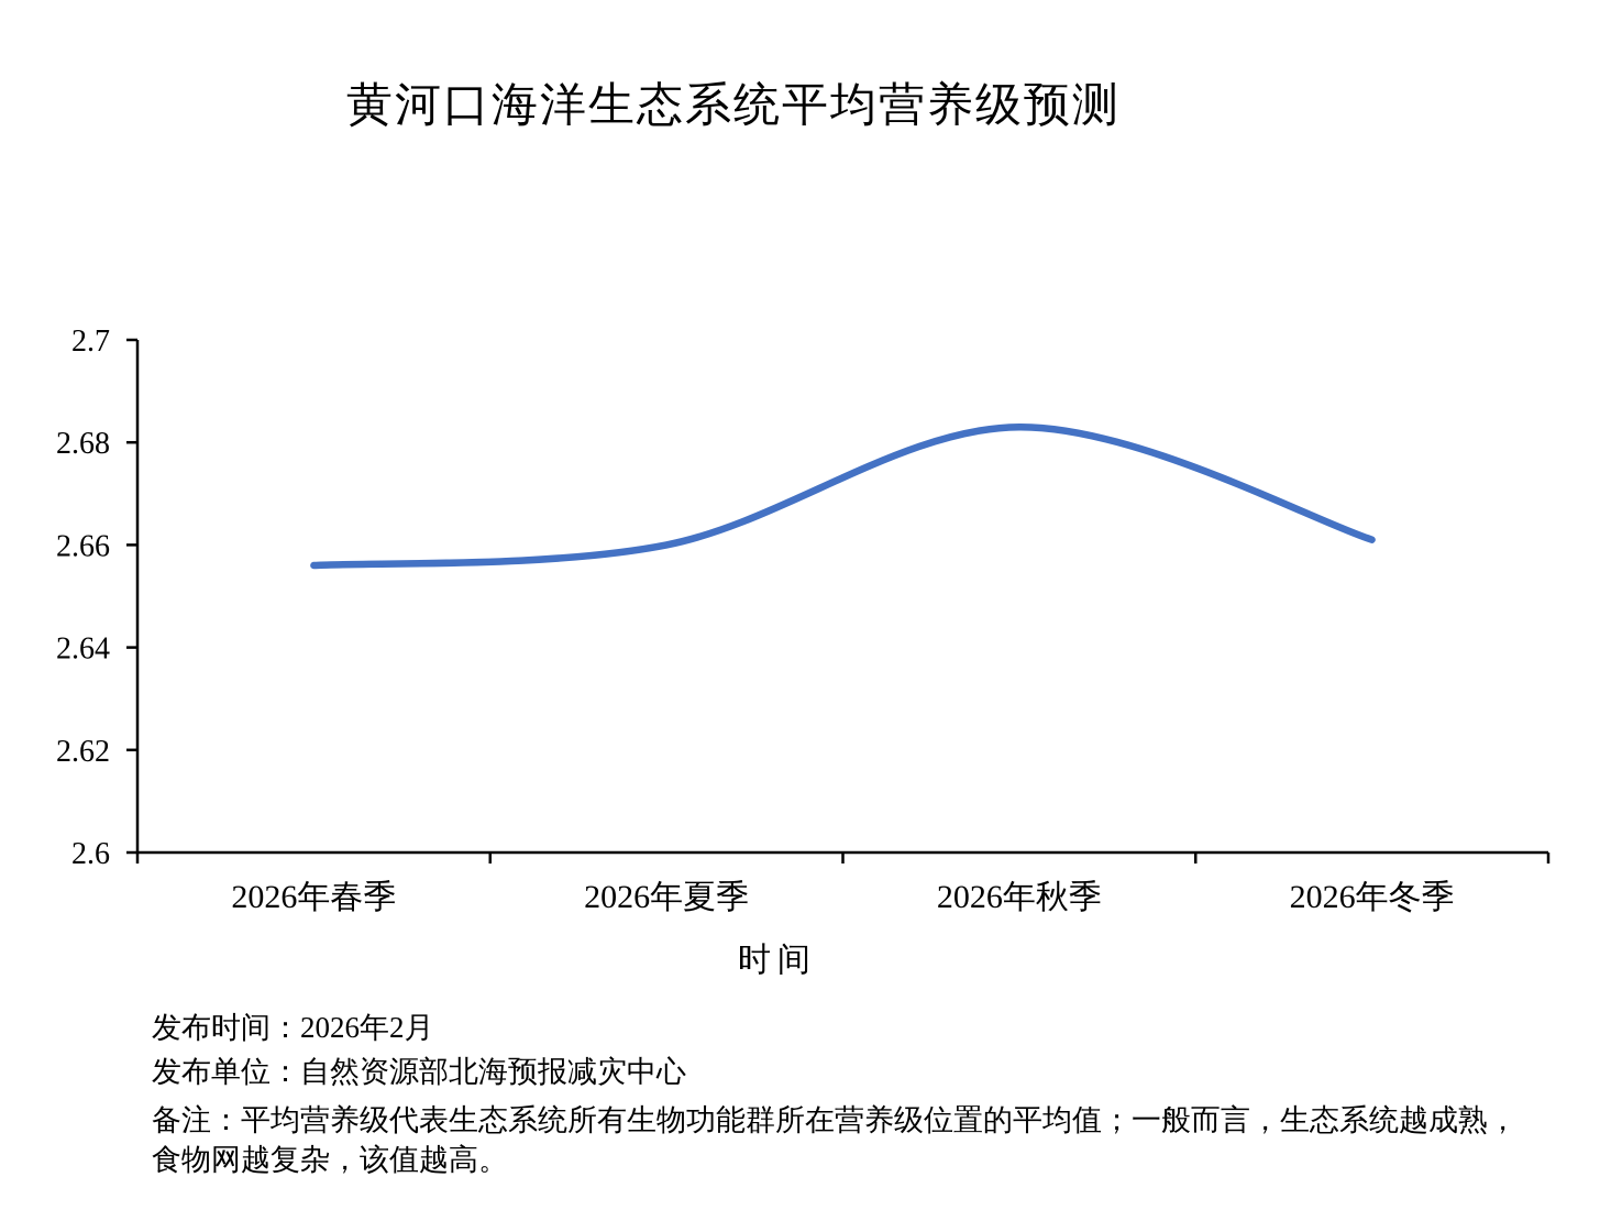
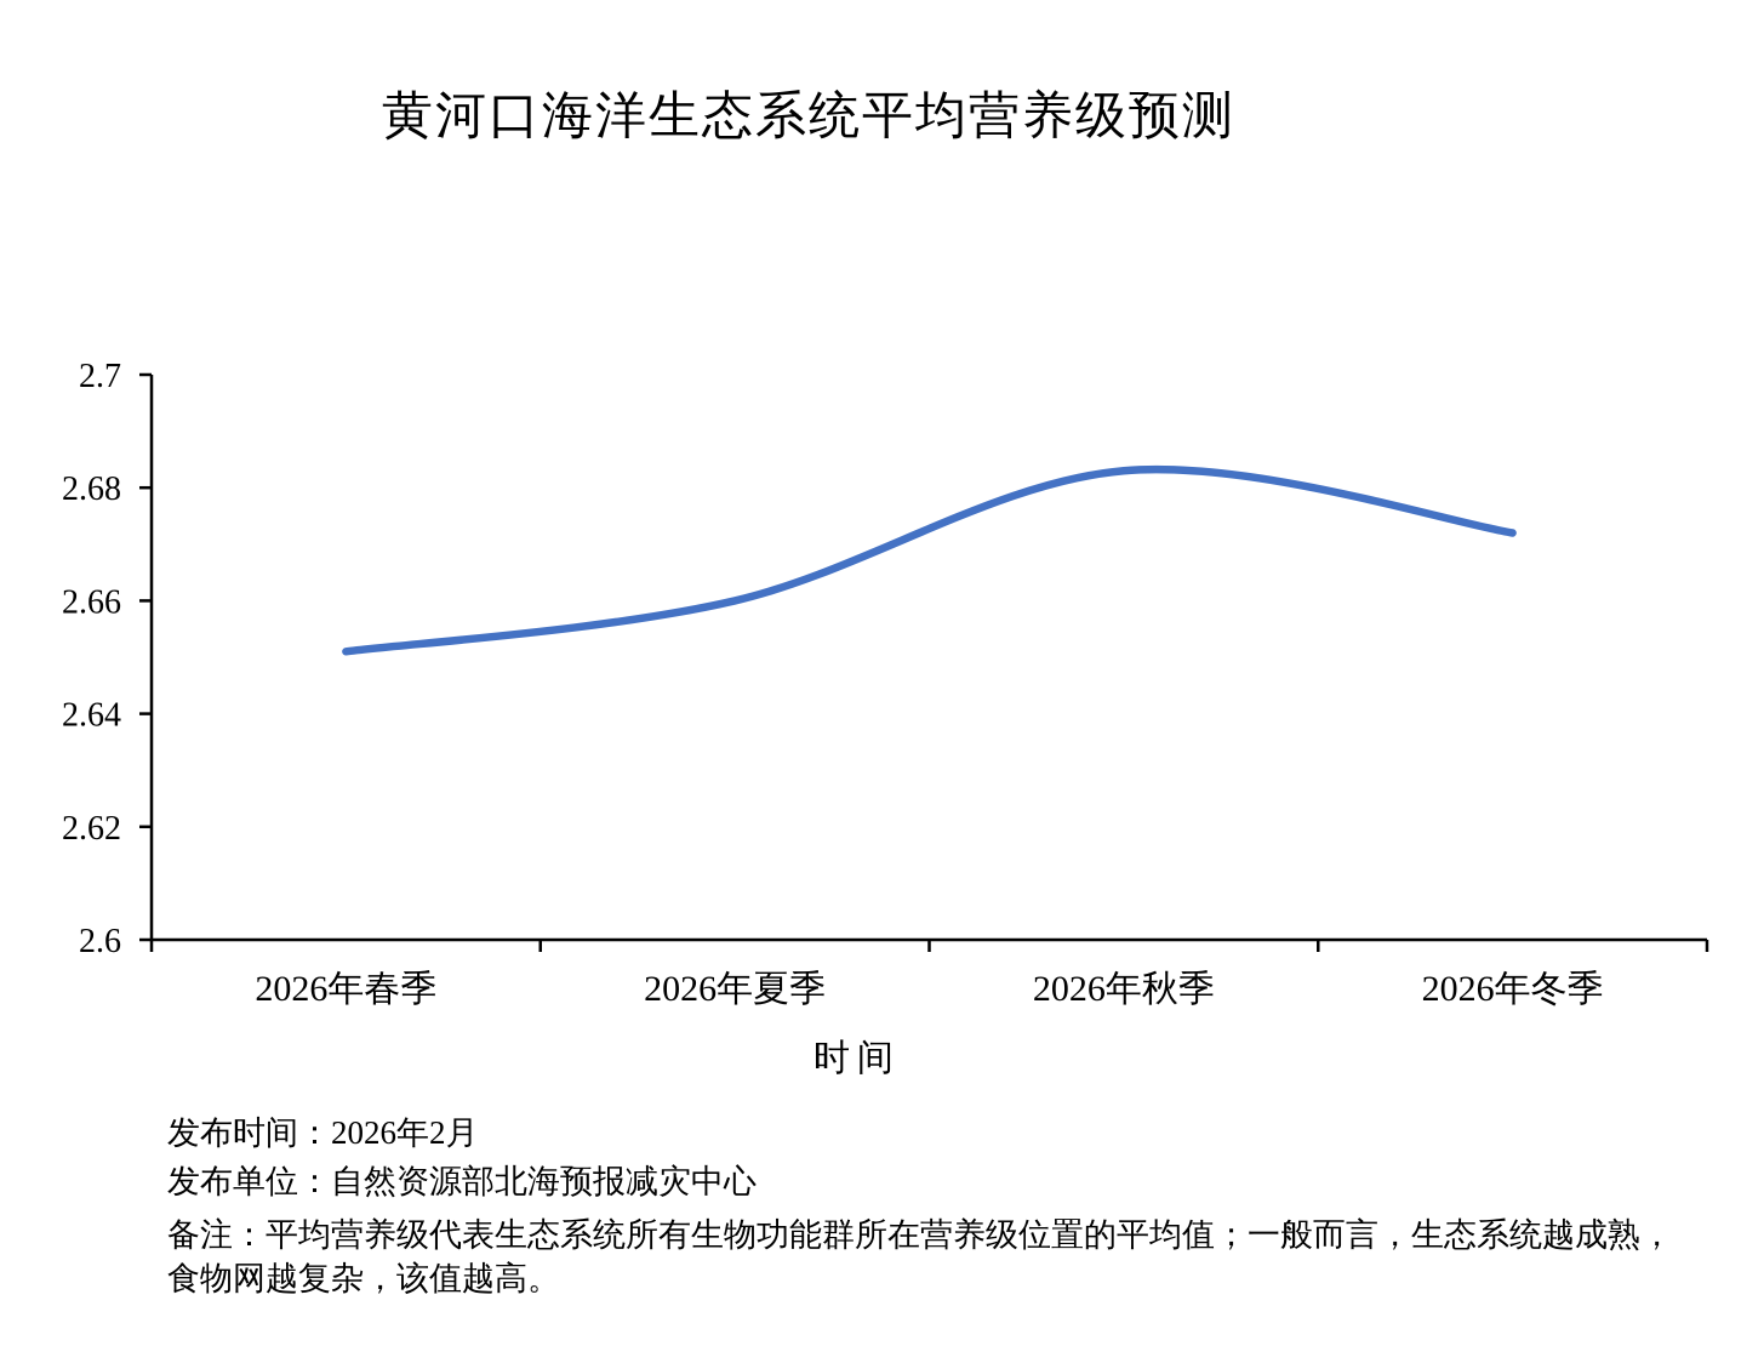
2026年春季: 2.656 -> 2.651
2026年冬季: 2.661 -> 2.672
